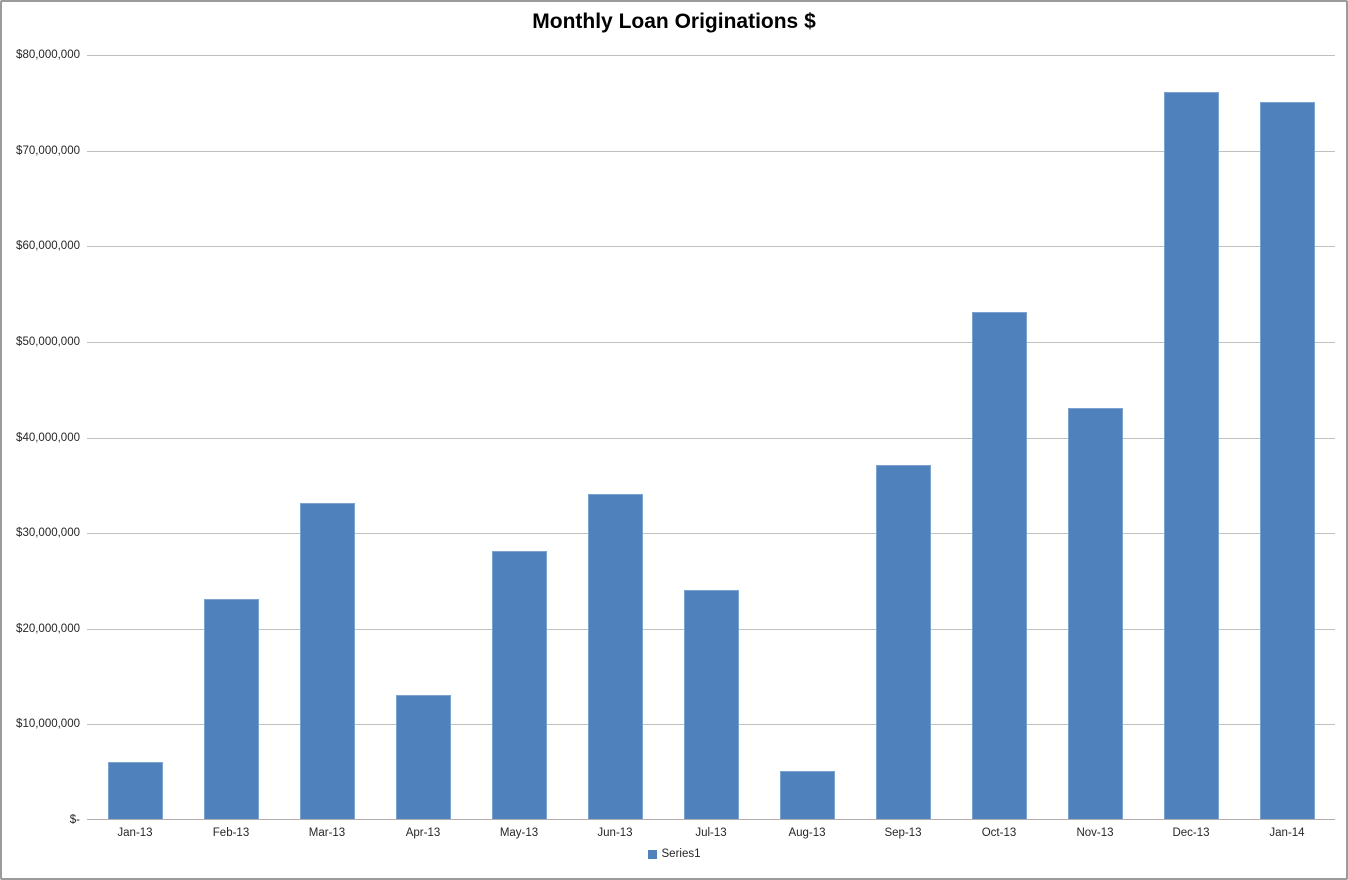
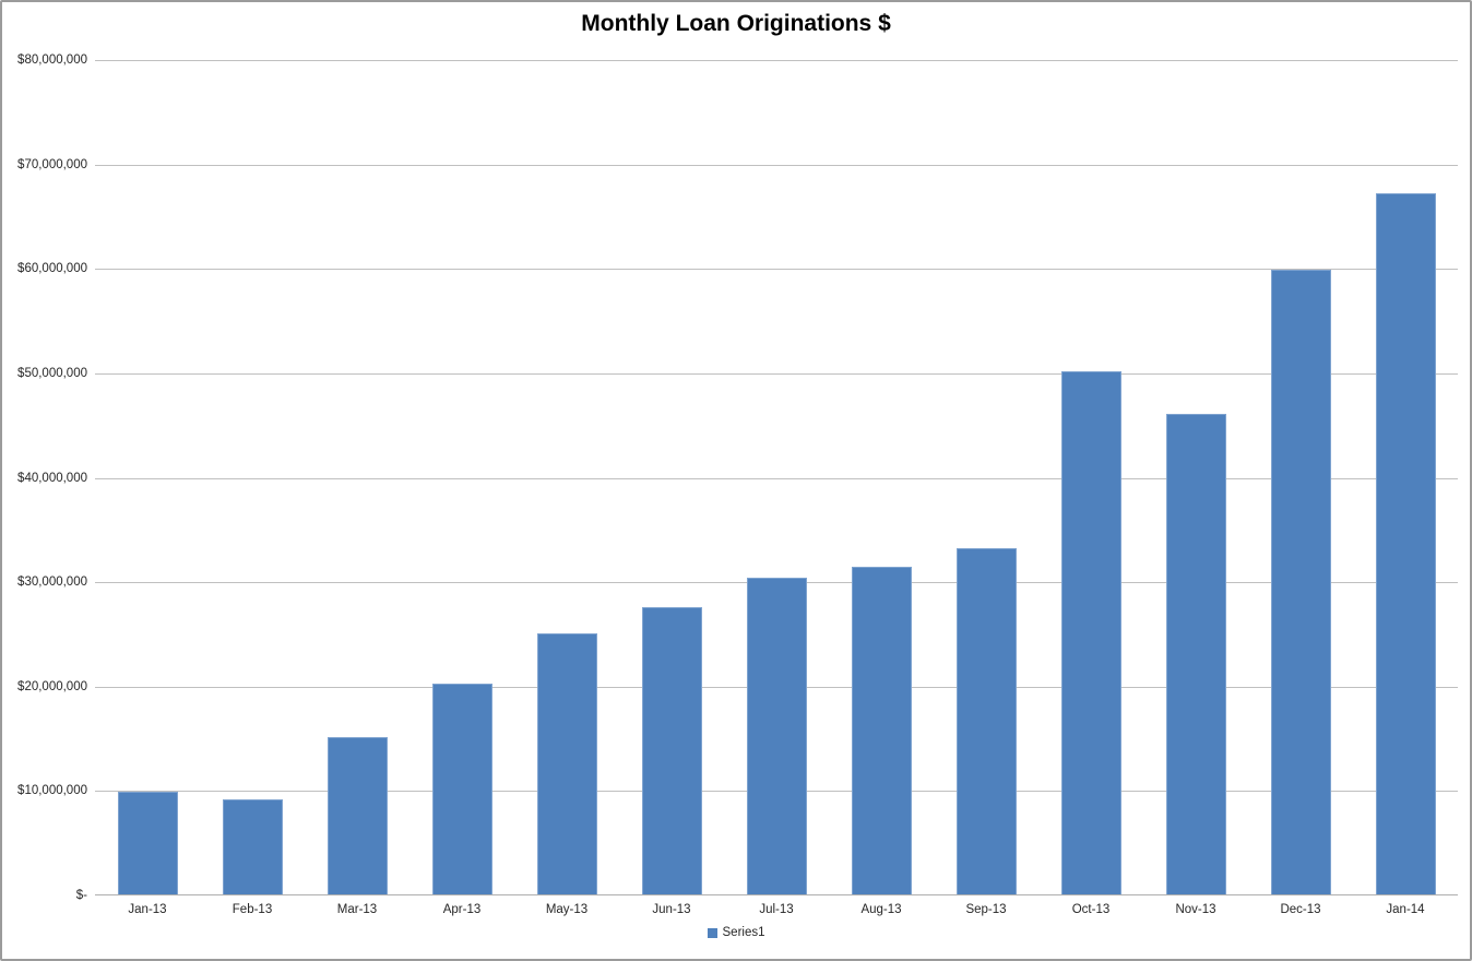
Jan-13: $6000000 -> $10000000
Feb-13: $23000000 -> $9000000
Mar-13: $33000000 -> $15000000
Apr-13: $13000000 -> $20000000
May-13: $28000000 -> $25000000
Jun-13: $34000000 -> $28000000
Jul-13: $24000000 -> $30000000
Aug-13: $5000000 -> $31000000
Sep-13: $37000000 -> $33000000
Oct-13: $53000000 -> $50000000
Nov-13: $43000000 -> $46000000
Dec-13: $76000000 -> $60000000
Jan-14: $75000000 -> $67000000
